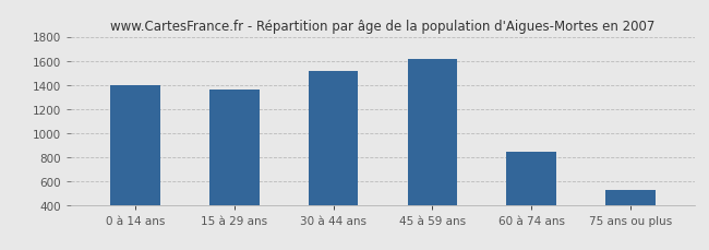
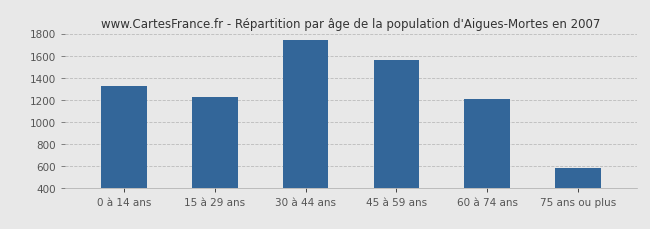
0 à 14 ans: 1400 -> 1320
15 à 29 ans: 1360 -> 1220
30 à 44 ans: 1510 -> 1740
45 à 59 ans: 1610 -> 1560
60 à 74 ans: 840 -> 1200
75 ans ou plus: 520 -> 580
